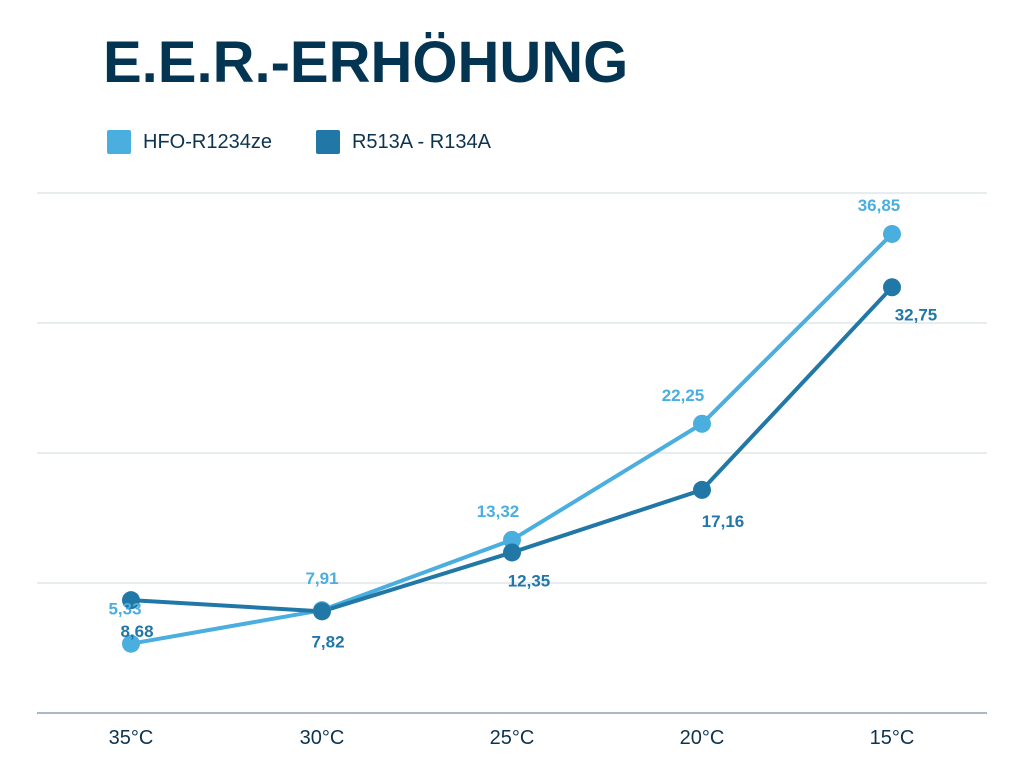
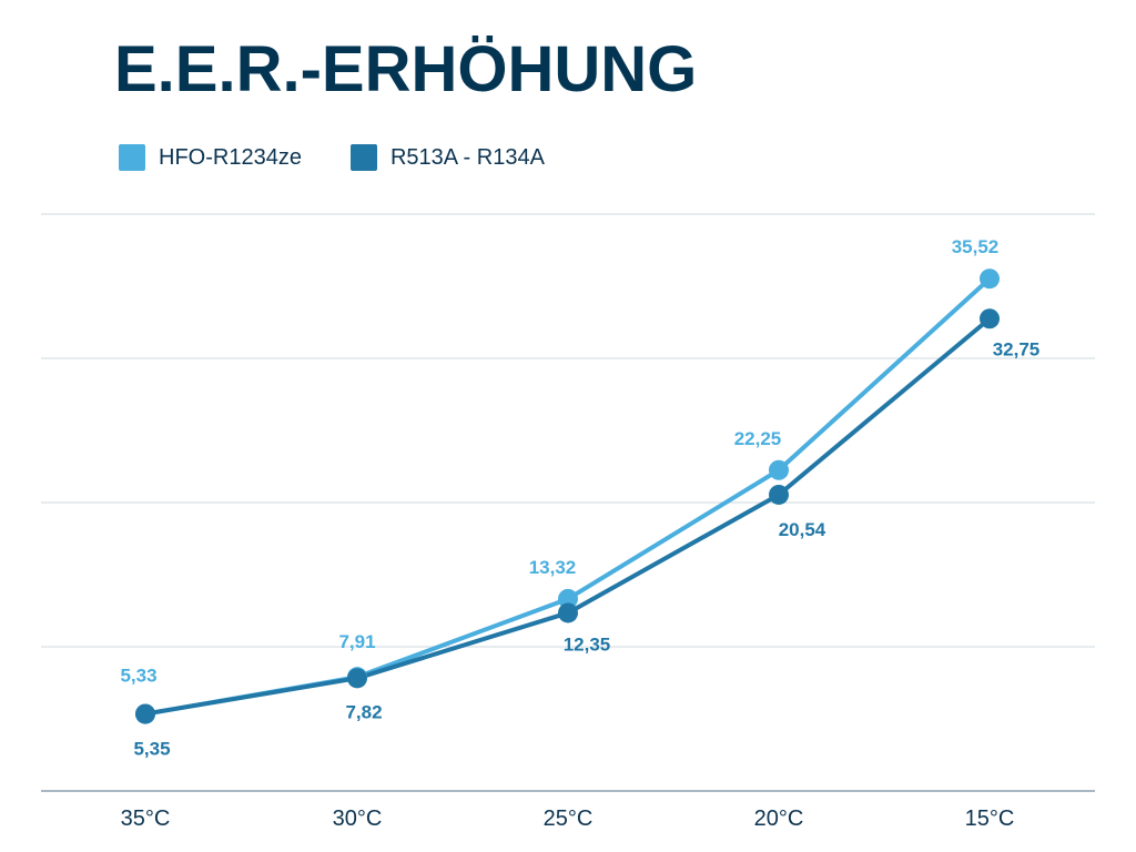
R513A - R134A/35°C: 8,68 -> 5,35
R513A - R134A/20°C: 17,16 -> 20,54
HFO-R1234ze/15°C: 36,85 -> 35,52
